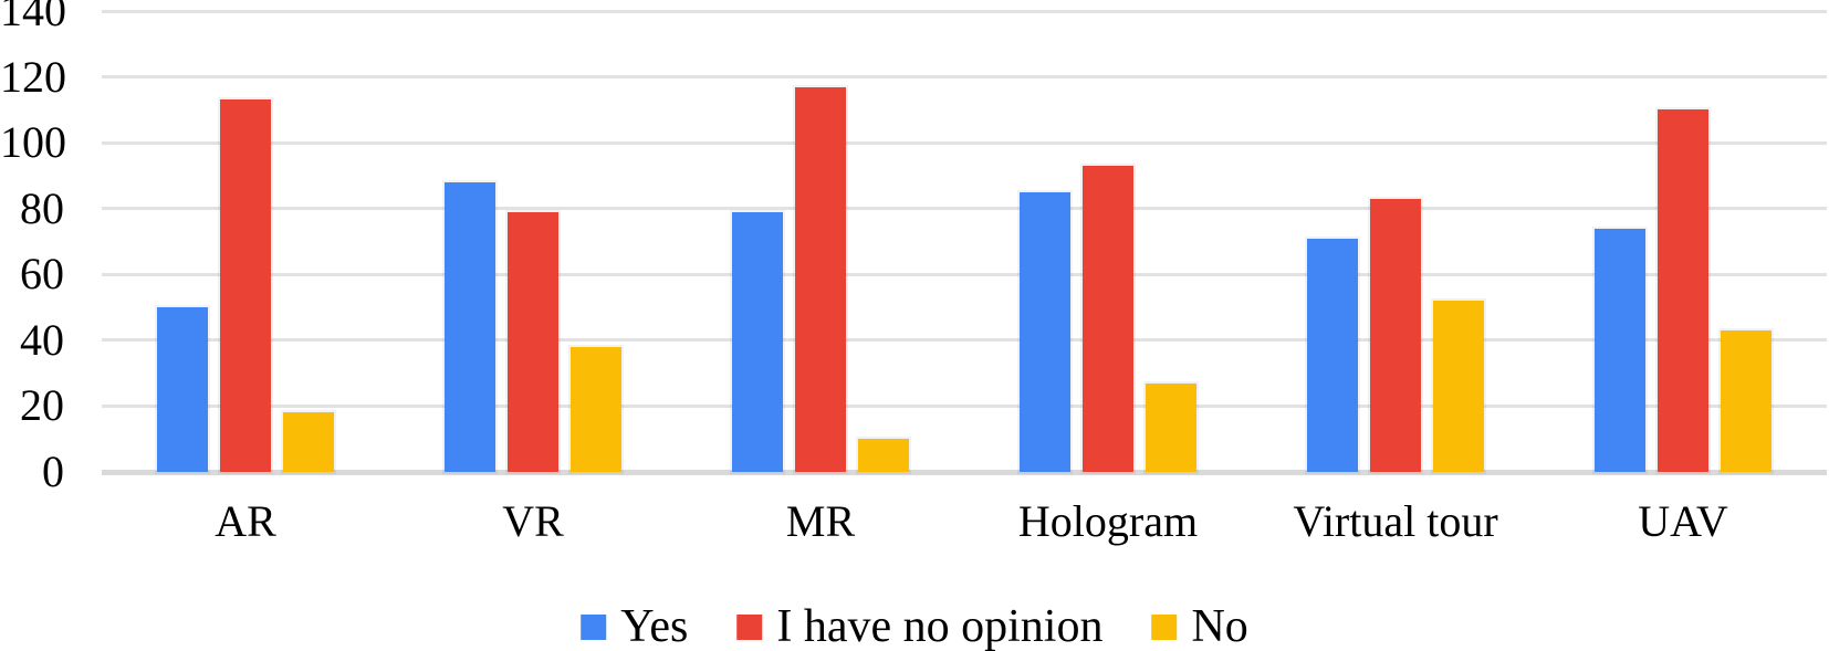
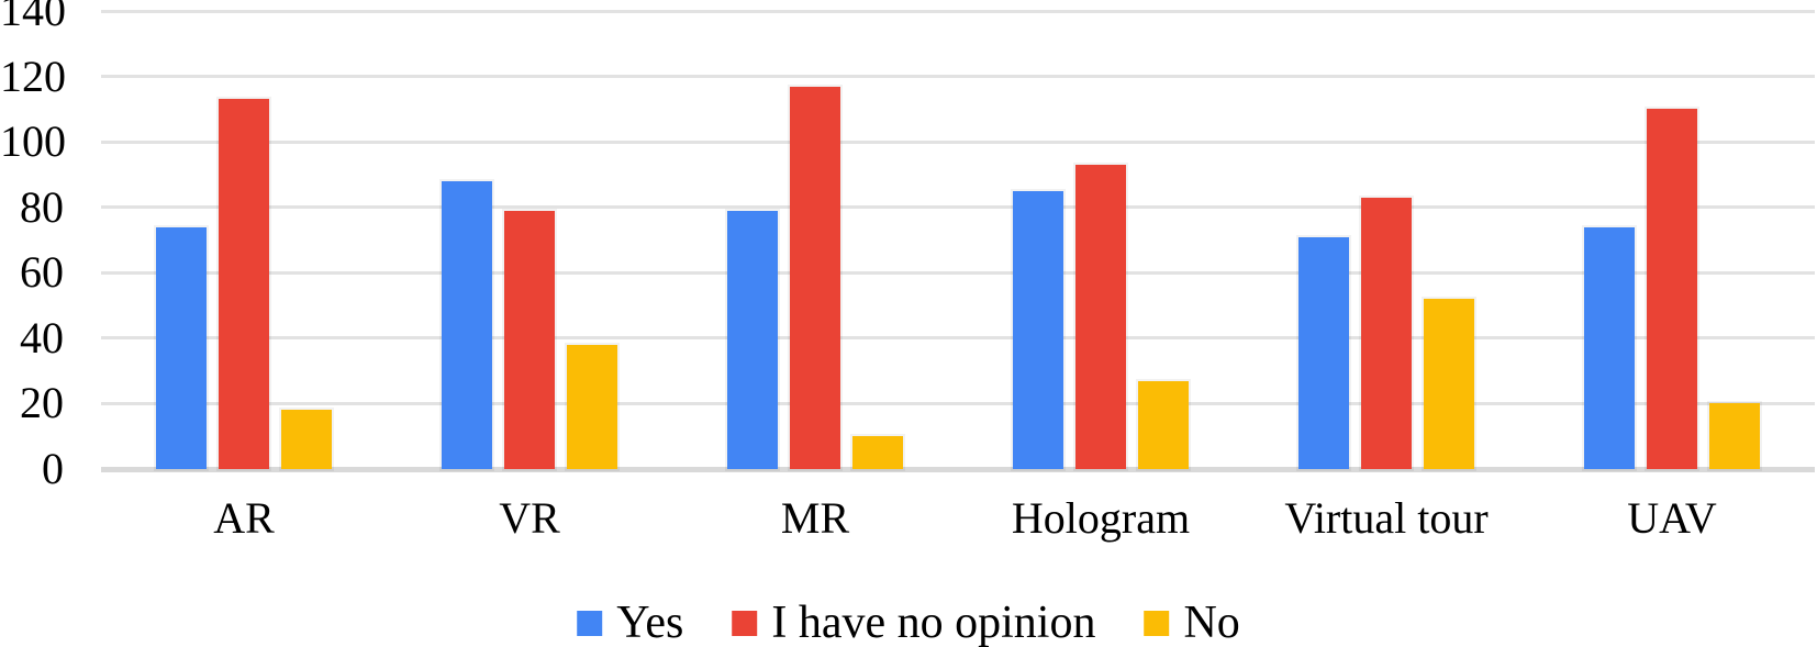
Yes/AR: 50 -> 74
No/UAV: 43 -> 20
